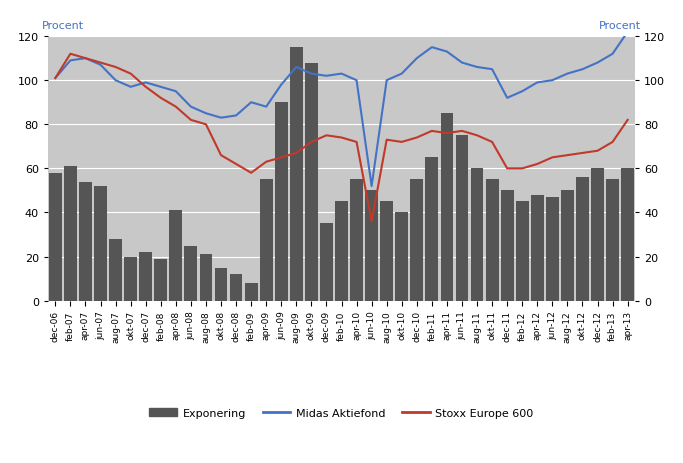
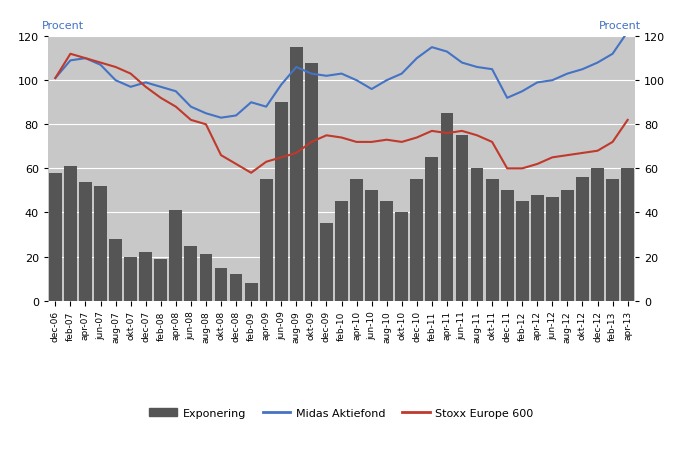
Midas Aktiefond/jun-10: 52 -> 96
Stoxx Europe 600/jun-10: 36 -> 72
